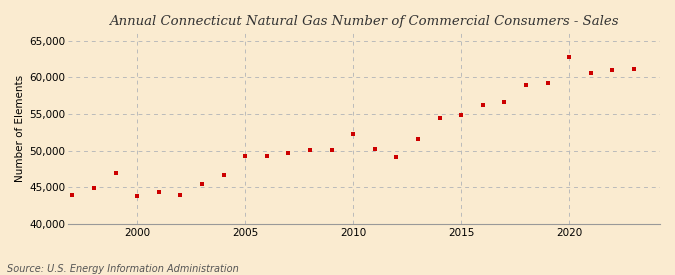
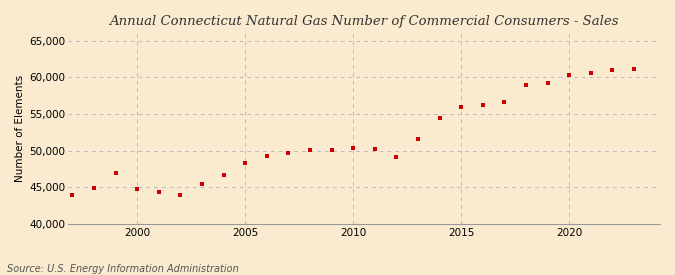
2000: 43,800 -> 44,700
2005: 49,200 -> 48,300
2010: 52,200 -> 50,400
2015: 54,800 -> 55,900
2020: 62,800 -> 60,300
